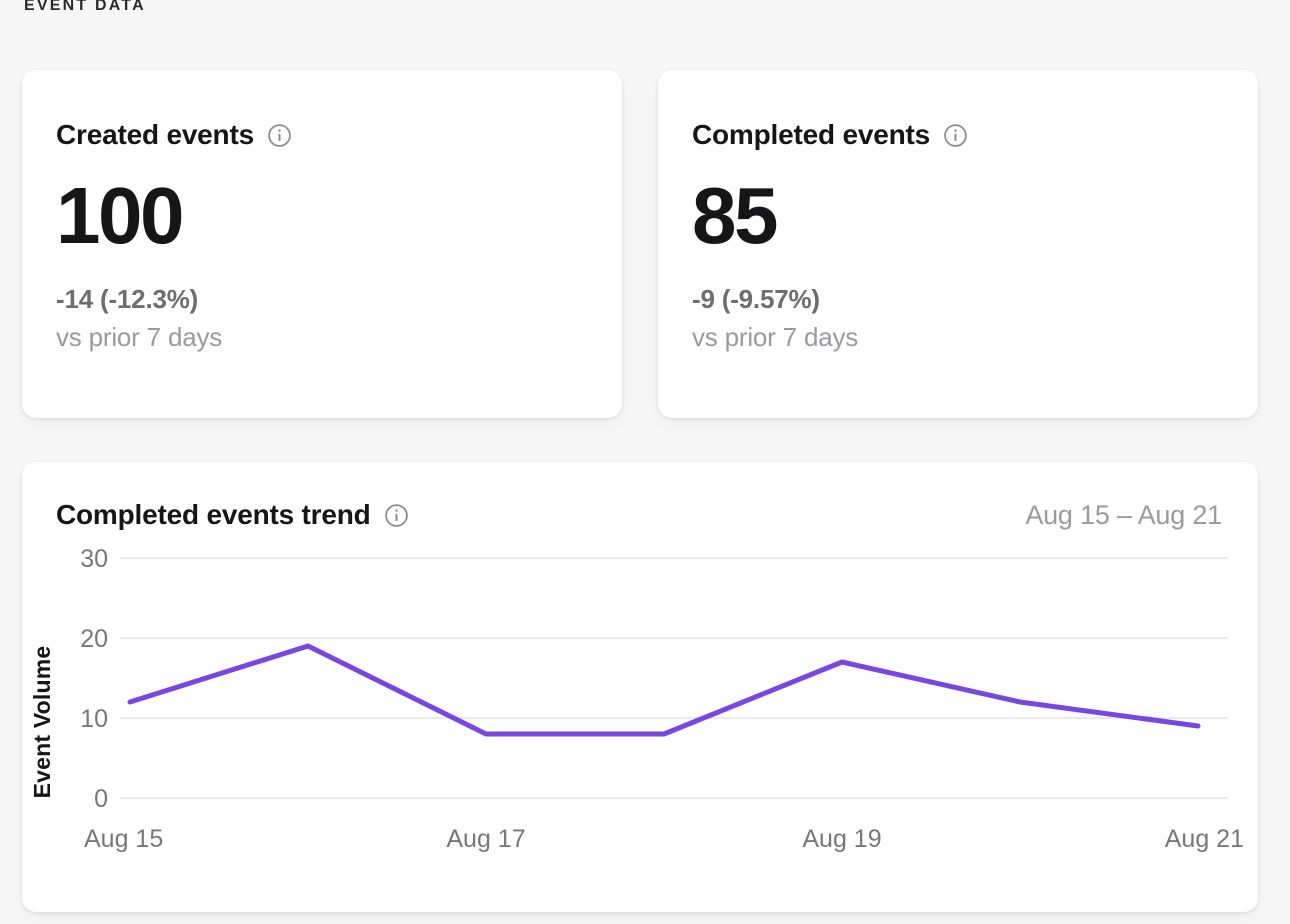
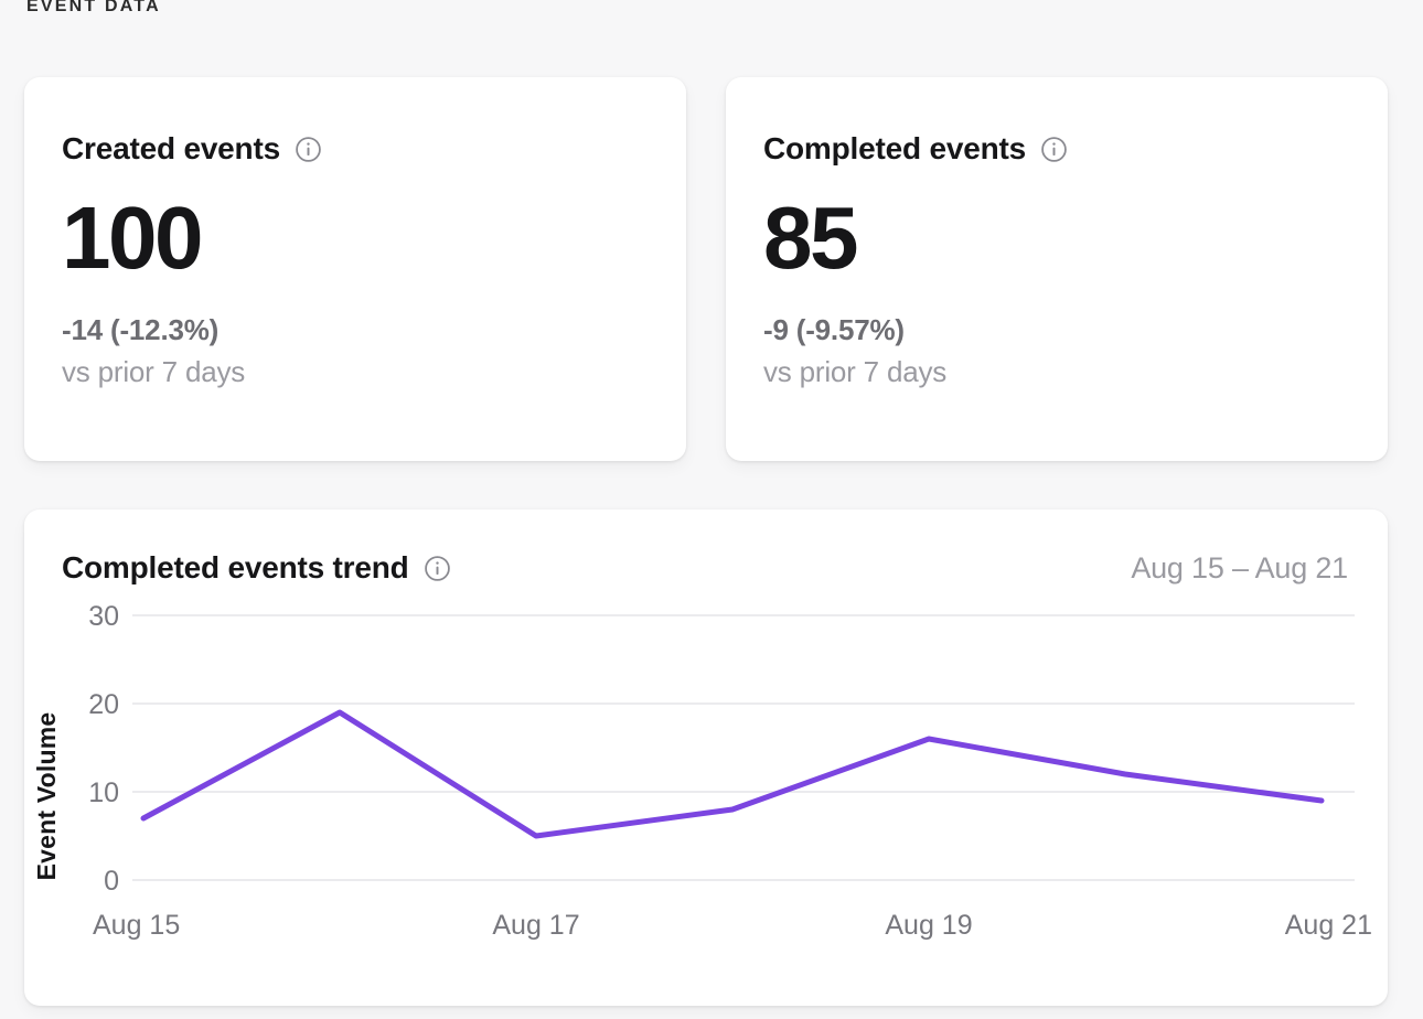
Aug 15: 12 -> 7
Aug 17: 8 -> 5
Aug 19: 17 -> 16
